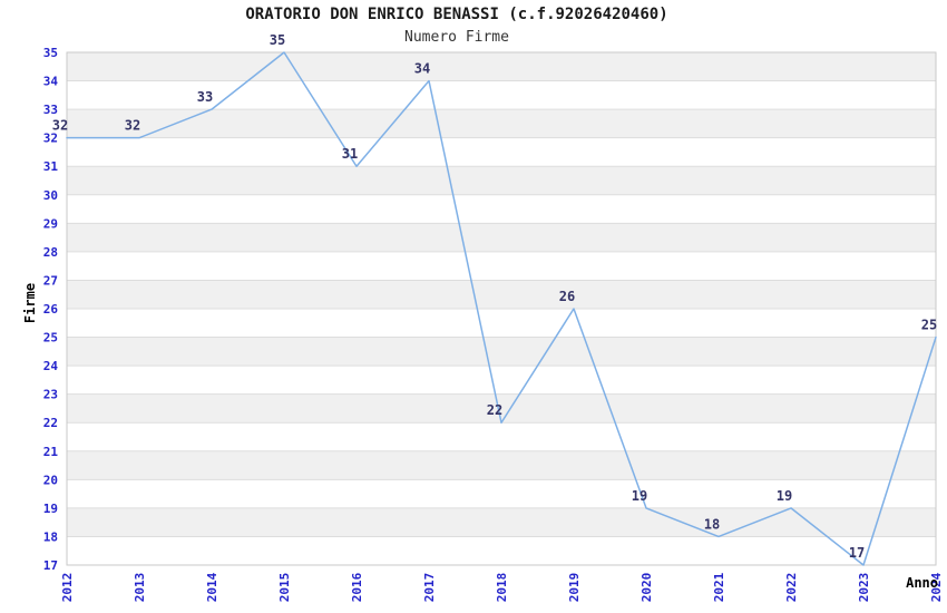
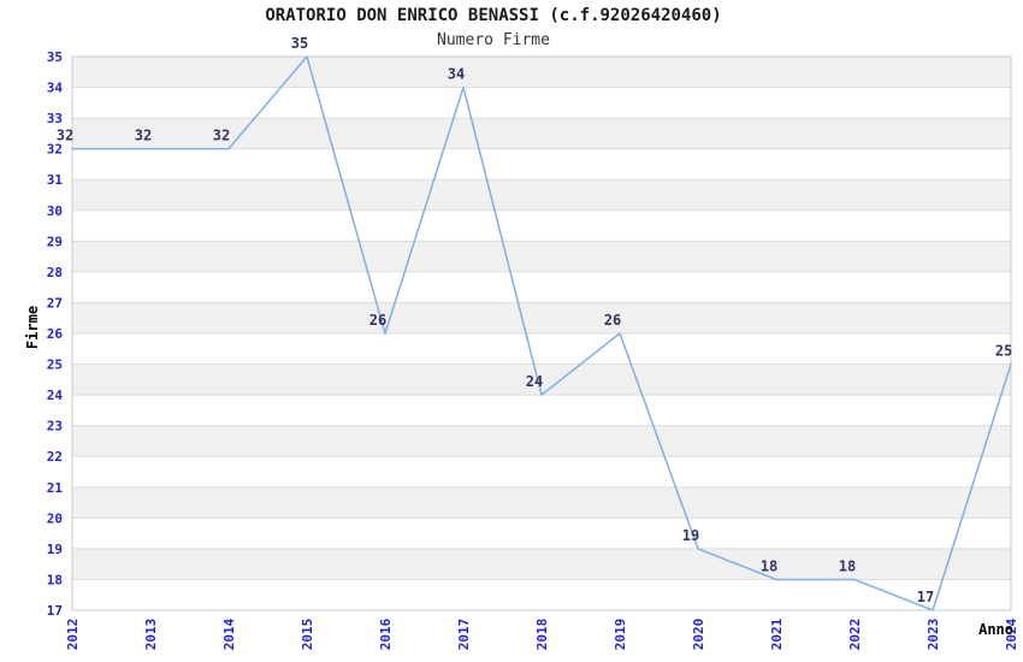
2014: 33 -> 32
2016: 31 -> 26
2018: 22 -> 24
2022: 19 -> 18
